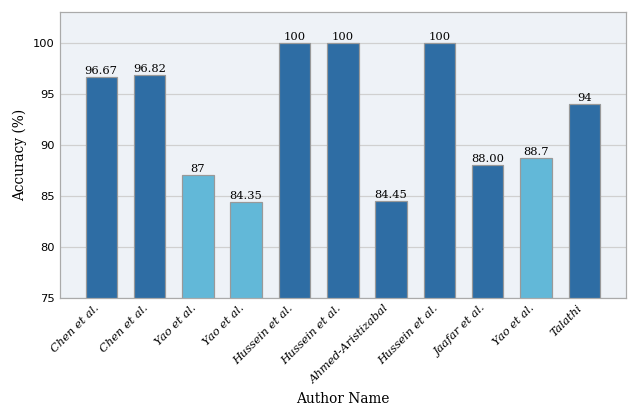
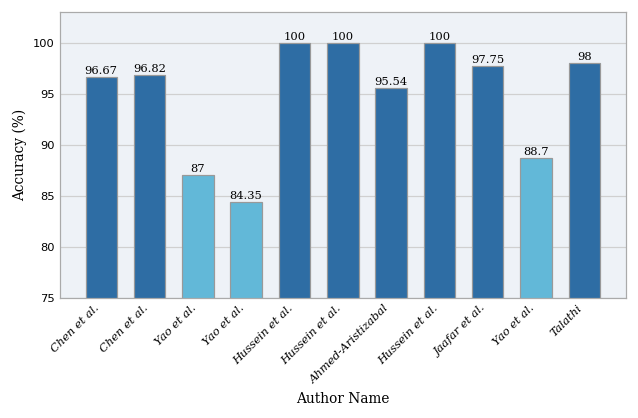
Ahmed-Aristizabal: 84.45 -> 95.54
Jaafar et al.: 88.00 -> 97.75
Talathi: 94 -> 98
